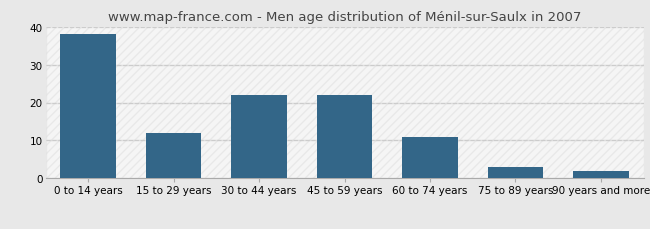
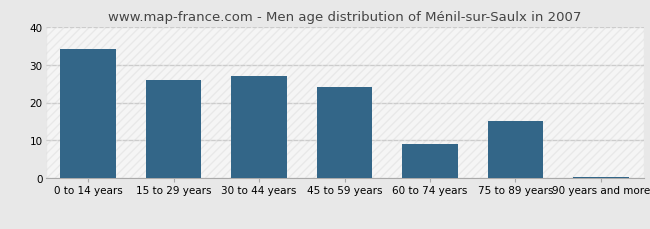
0 to 14 years: 38.0 -> 34.0
15 to 29 years: 12.0 -> 26.0
30 to 44 years: 22.0 -> 27.0
45 to 59 years: 22.0 -> 24.0
60 to 74 years: 11.0 -> 9.0
75 to 89 years: 3.0 -> 15.0
90 years and more: 2.0 -> 0.5
